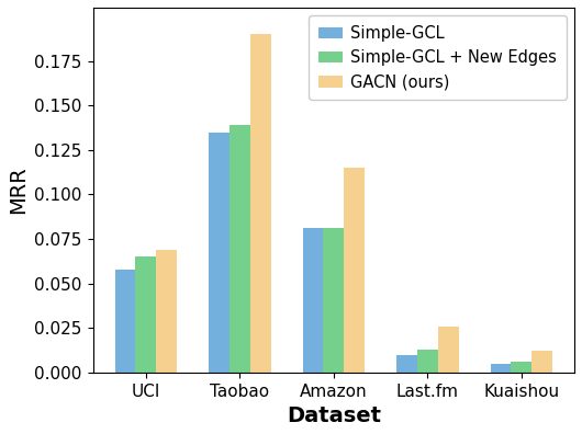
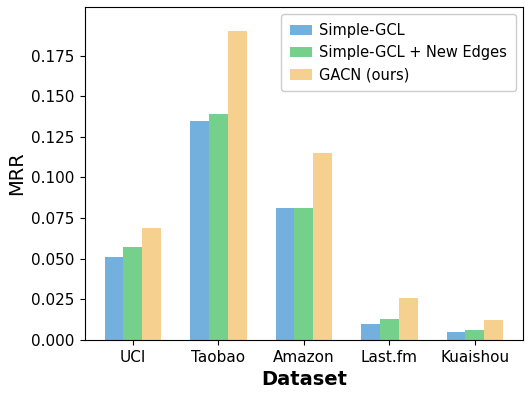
Simple-GCL/UCI: 0.058 -> 0.051
Simple-GCL + New Edges/UCI: 0.065 -> 0.057
